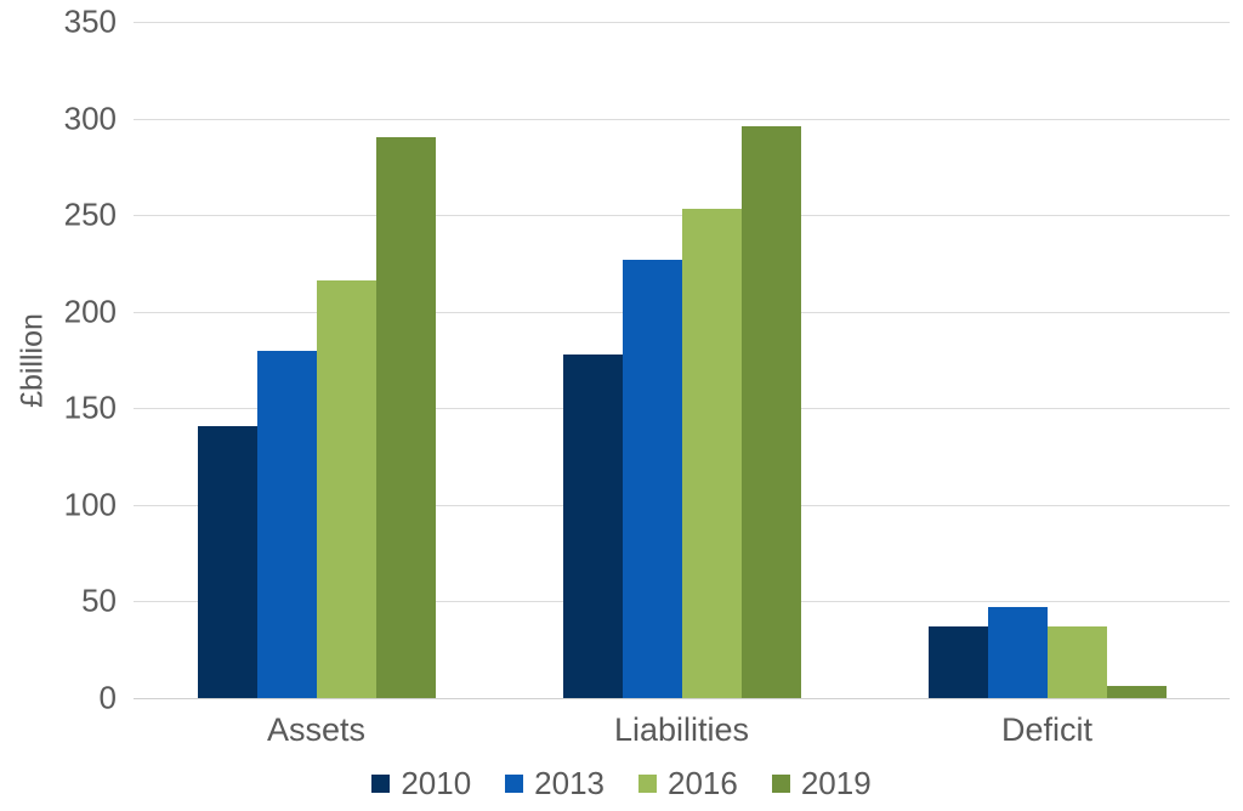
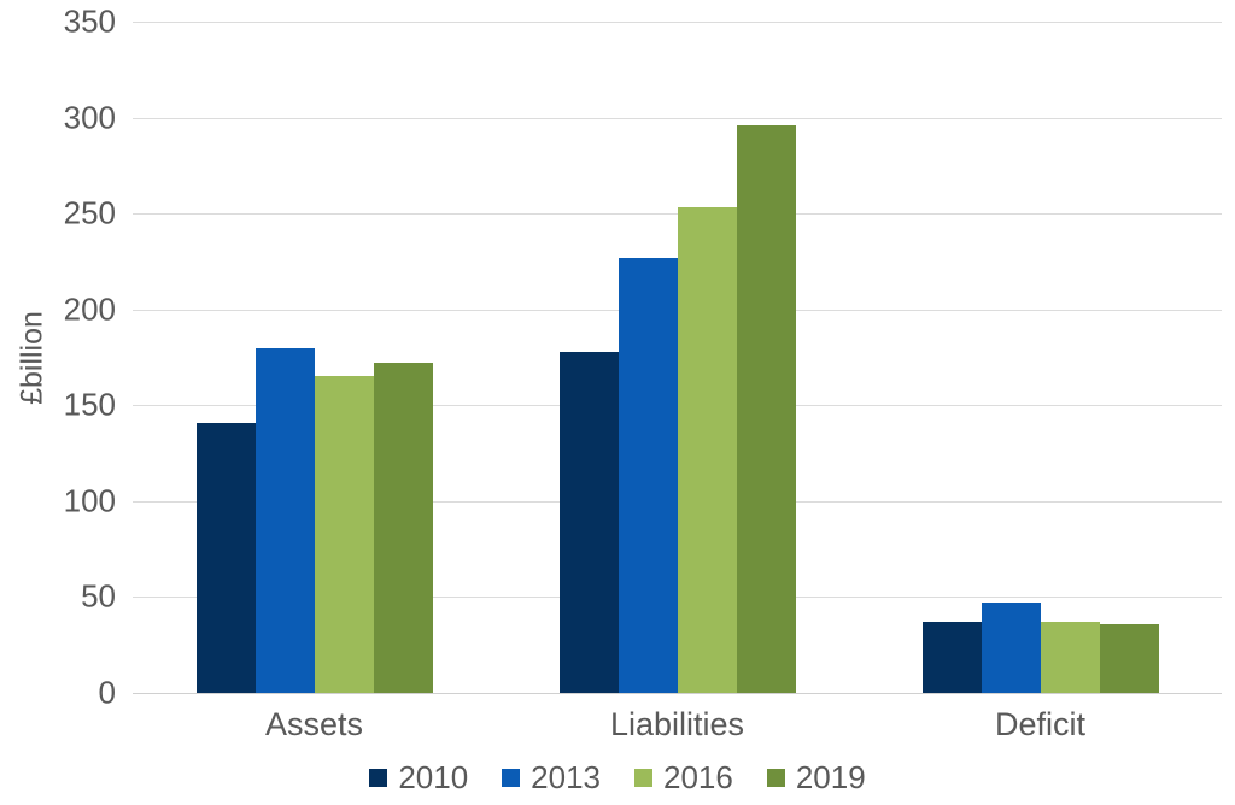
2016/Assets: 216 -> 165
2019/Assets: 290 -> 172
2019/Deficit: 6 -> 36
